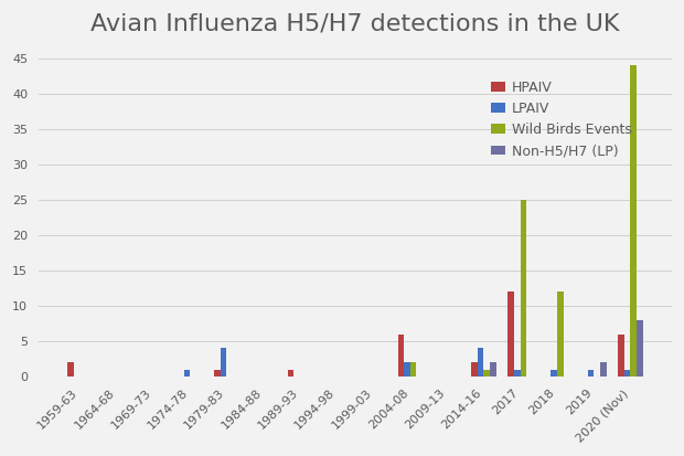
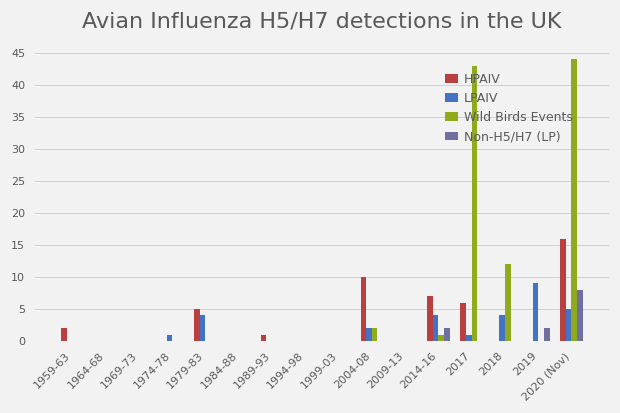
HPAIV/1979-83: 1 -> 5
HPAIV/2004-08: 6 -> 10
HPAIV/2014-16: 2 -> 7
HPAIV/2017: 12 -> 6
Wild Birds Events/2017: 25 -> 43
LPAIV/2018: 1 -> 4
LPAIV/2019: 1 -> 9
HPAIV/2020 (Nov): 6 -> 16
LPAIV/2020 (Nov): 1 -> 5
